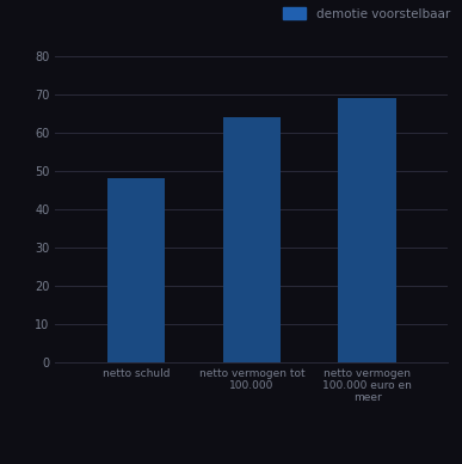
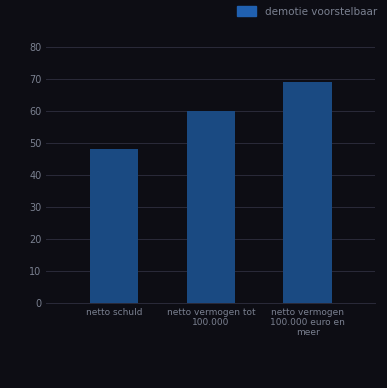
netto vermogen tot 100.000: 64 -> 60
